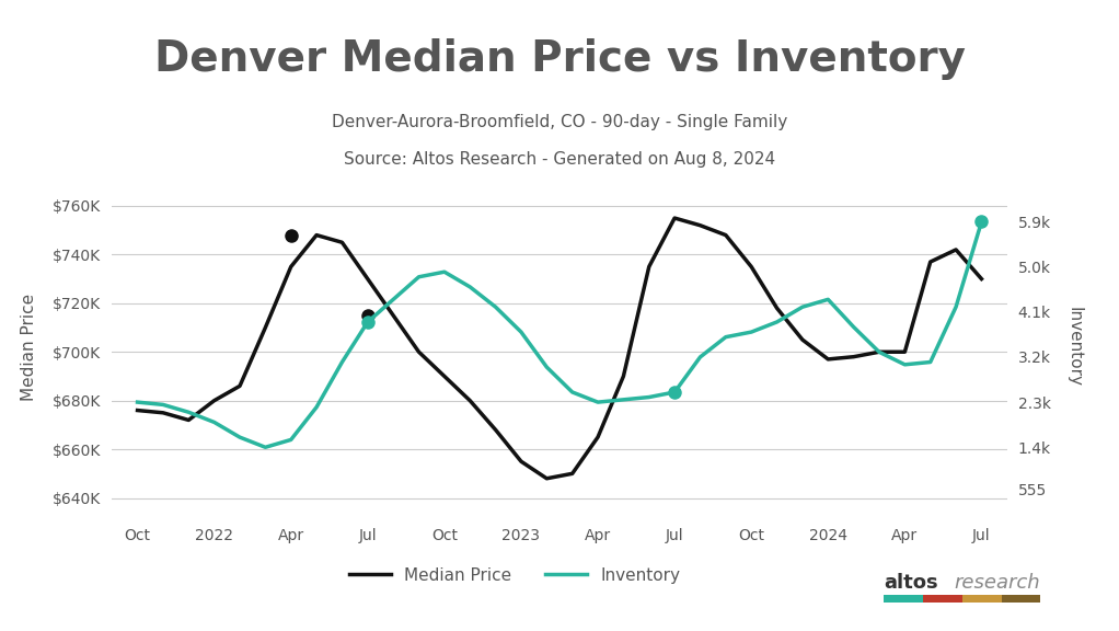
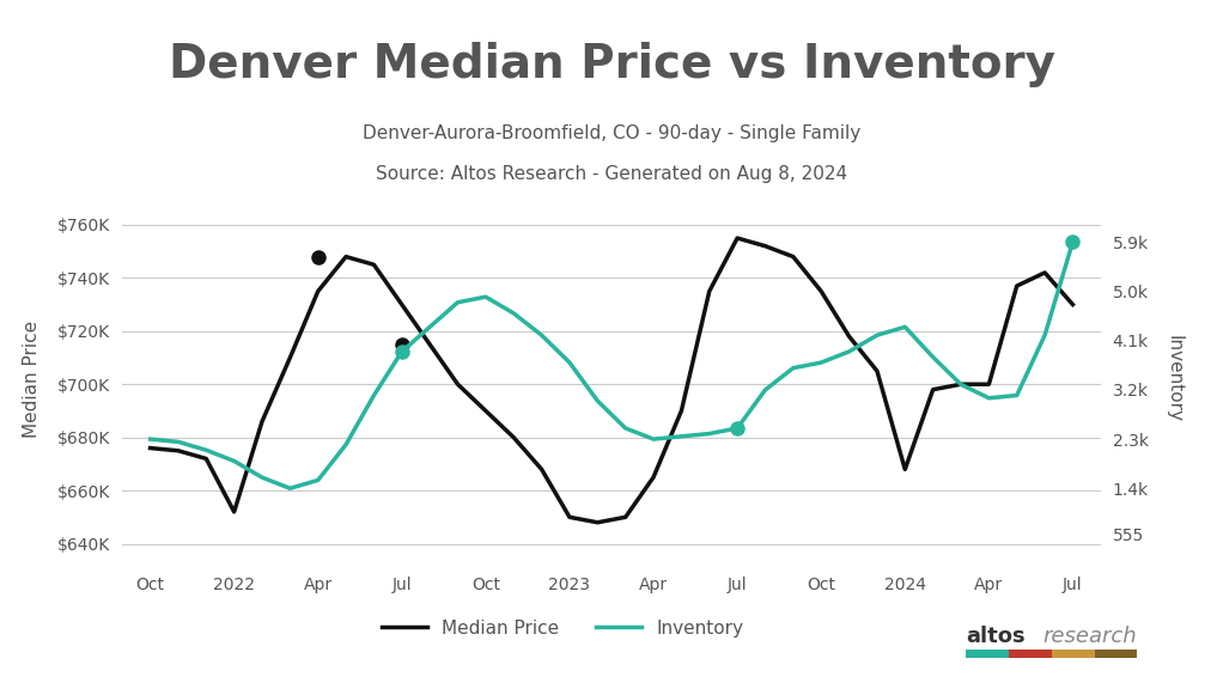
Median Price/2022: $680K -> $652K
Median Price/2023: $655K -> $650K
Median Price/2024: $697K -> $668K
